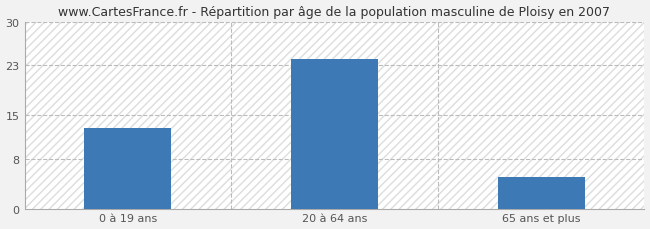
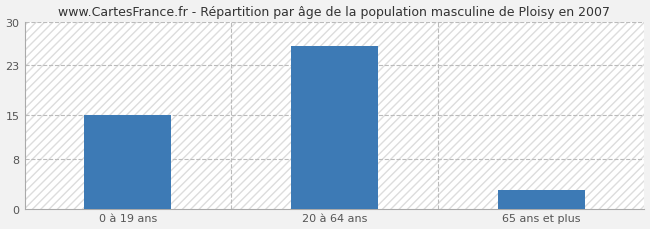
0 à 19 ans: 13 -> 15
20 à 64 ans: 24 -> 26
65 ans et plus: 5 -> 3
